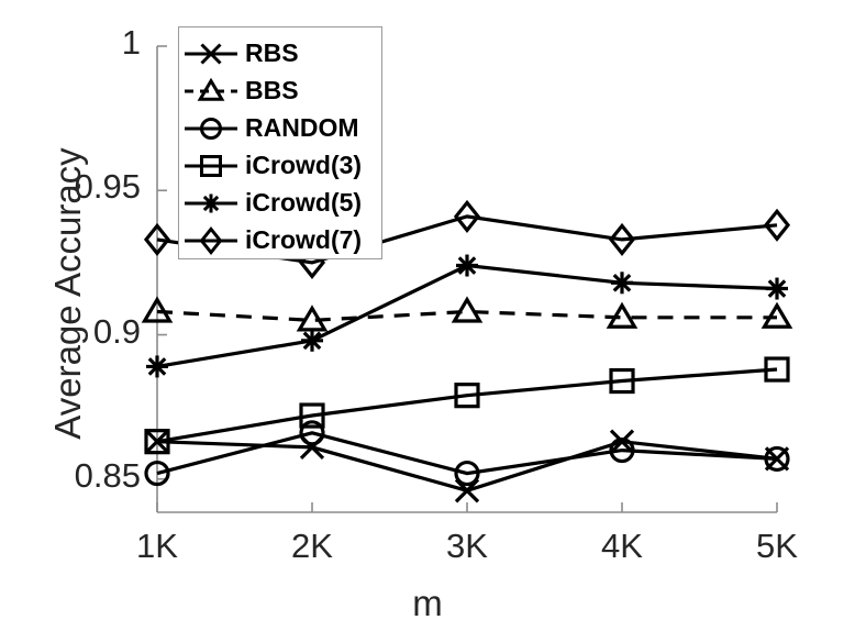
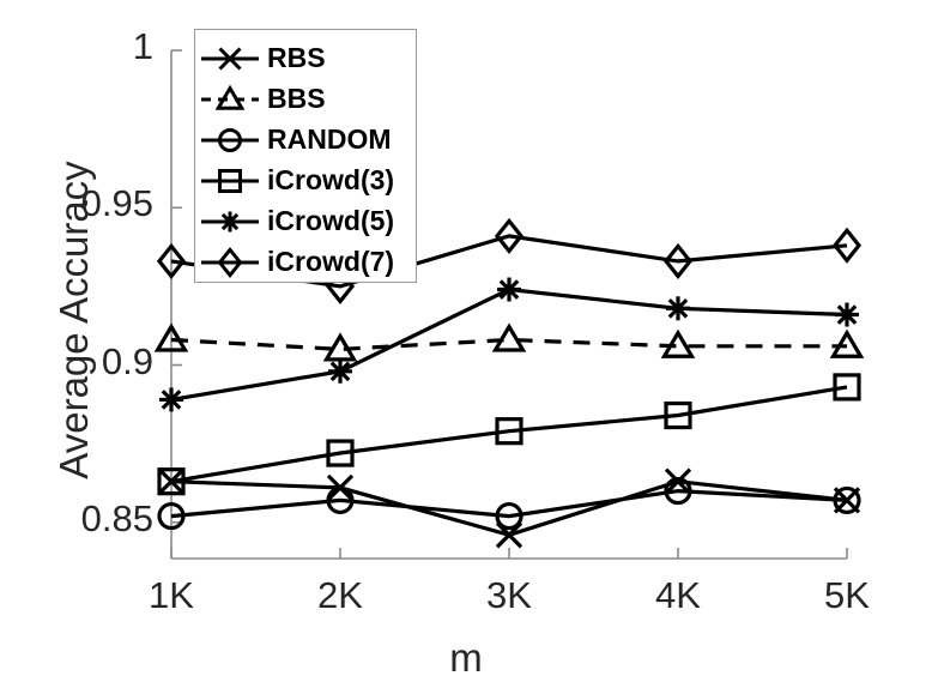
RANDOM/2K: 0.866 -> 0.857
iCrowd(3)/5K: 0.888 -> 0.893
